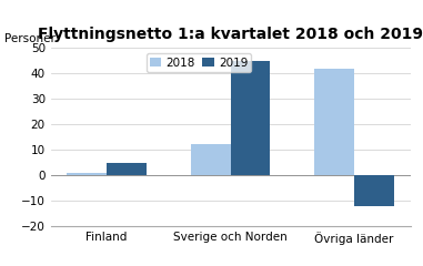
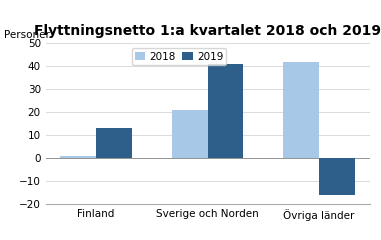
2019/Finland: 5 -> 13
2018/Sverige och Norden: 12 -> 21
2019/Sverige och Norden: 45 -> 41
2019/Övriga länder: -12 -> -16
